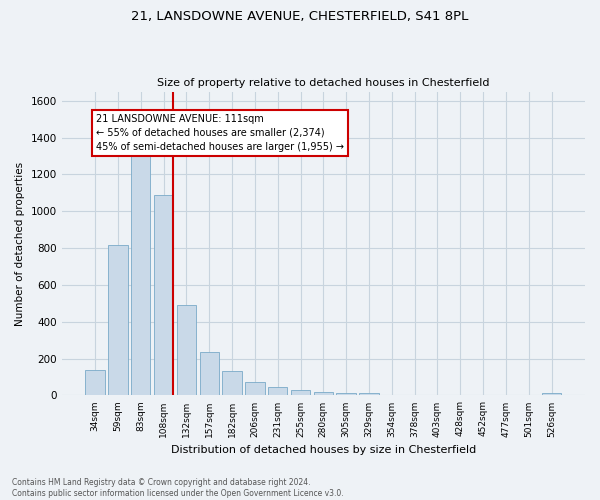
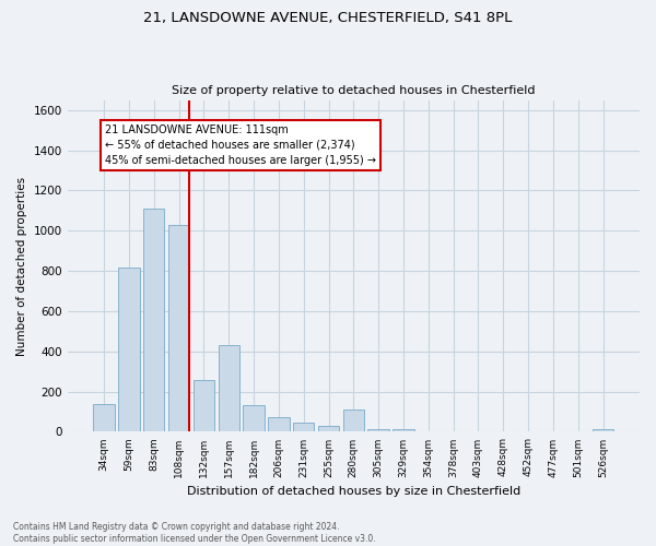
83sqm: 1300 -> 1110
108sqm: 1090 -> 1030
132sqm: 490 -> 260
157sqm: 240 -> 430
280sqm: 20 -> 110
